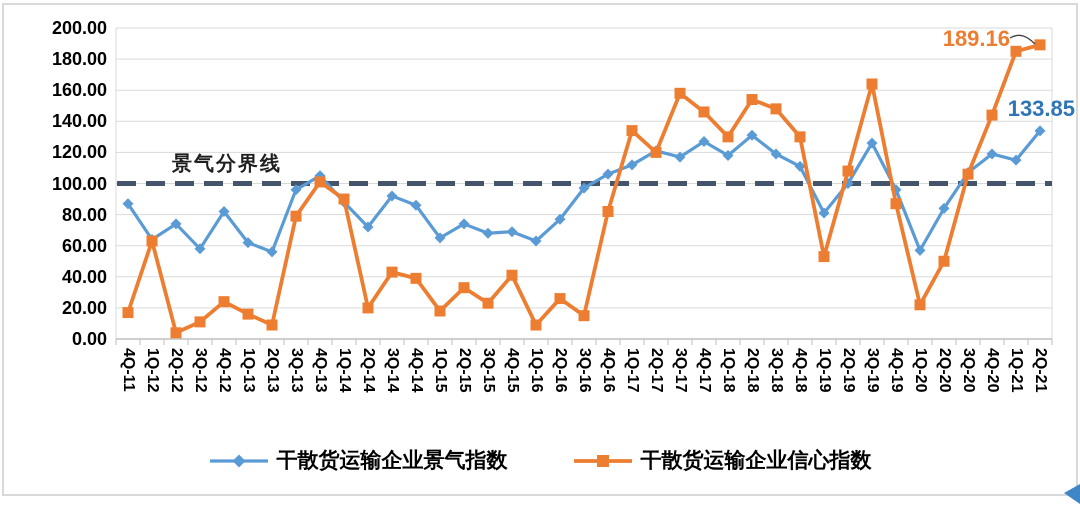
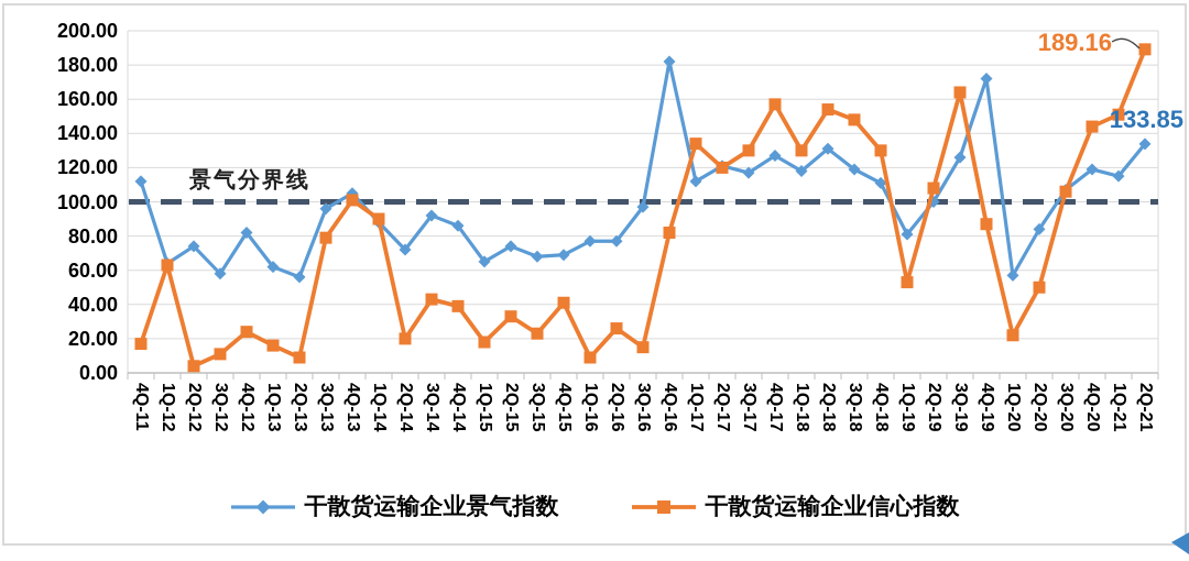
干散货运输企业景气指数/4Q-11: 87 -> 112
干散货运输企业景气指数/1Q-16: 63 -> 77
干散货运输企业景气指数/4Q-16: 106 -> 182
干散货运输企业信心指数/3Q-17: 158 -> 130
干散货运输企业信心指数/4Q-17: 146 -> 157
干散货运输企业景气指数/4Q-19: 96 -> 172
干散货运输企业信心指数/1Q-21: 185 -> 151
